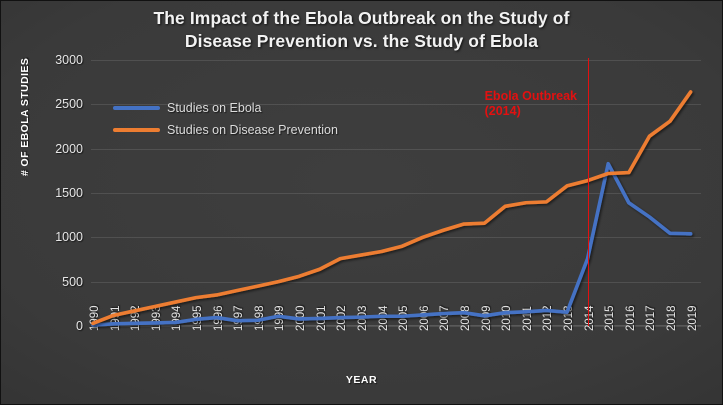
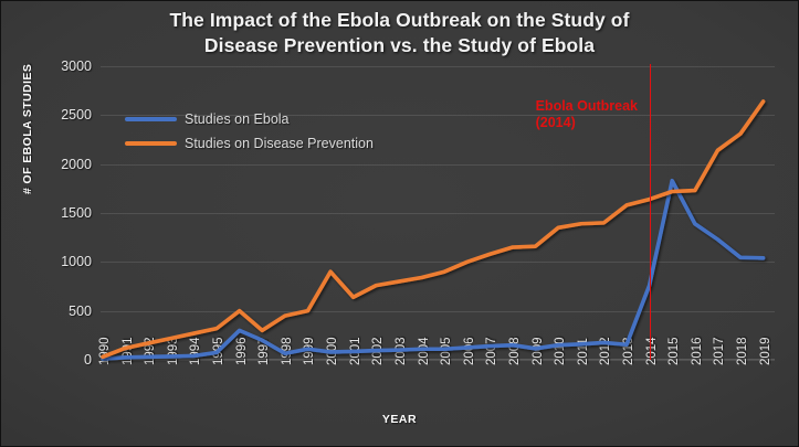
Studies on Ebola/1996: 100 -> 300
Studies on Disease Prevention/1996: 400 -> 500
Studies on Ebola/1997: 100 -> 200
Studies on Disease Prevention/1997: 400 -> 300
Studies on Disease Prevention/2000: 600 -> 900
